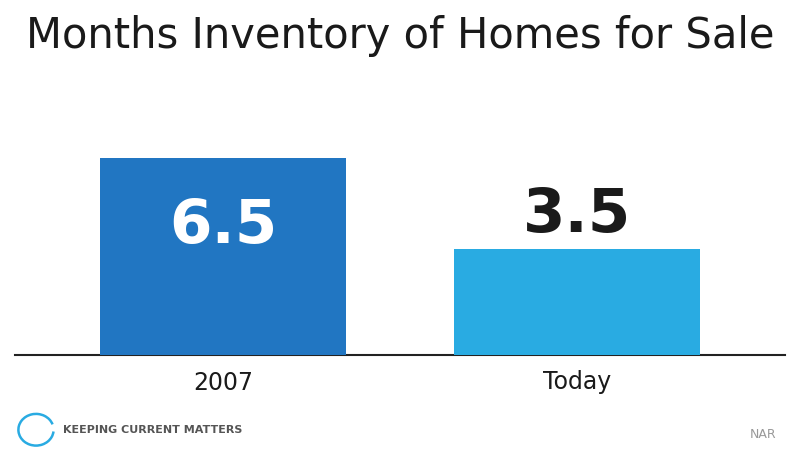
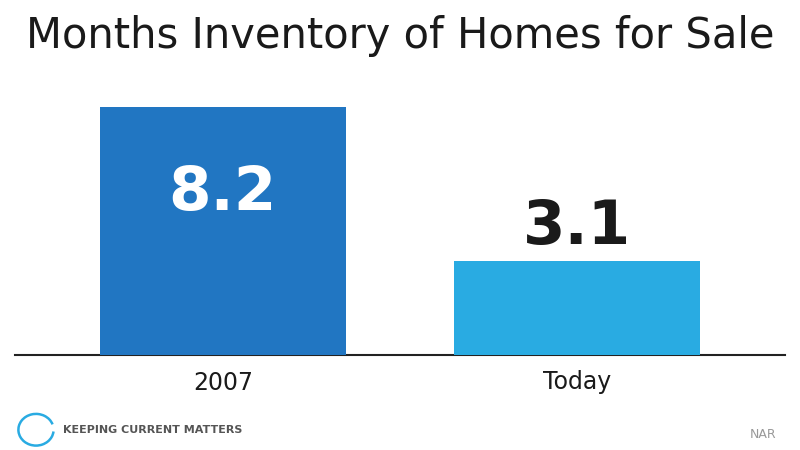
2007: 6.5 -> 8.2
Today: 3.5 -> 3.1
